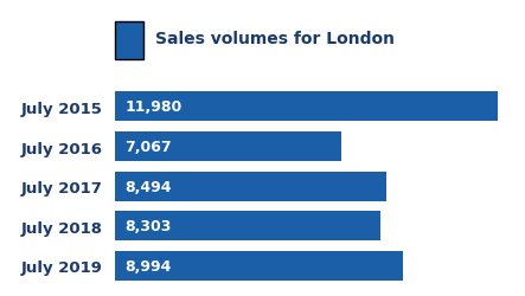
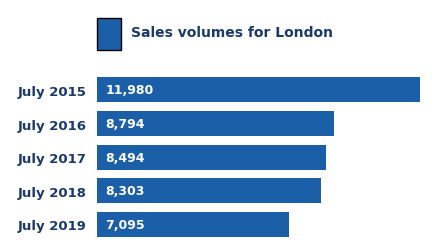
July 2016: 7,067 -> 8,794
July 2019: 8,994 -> 7,095
